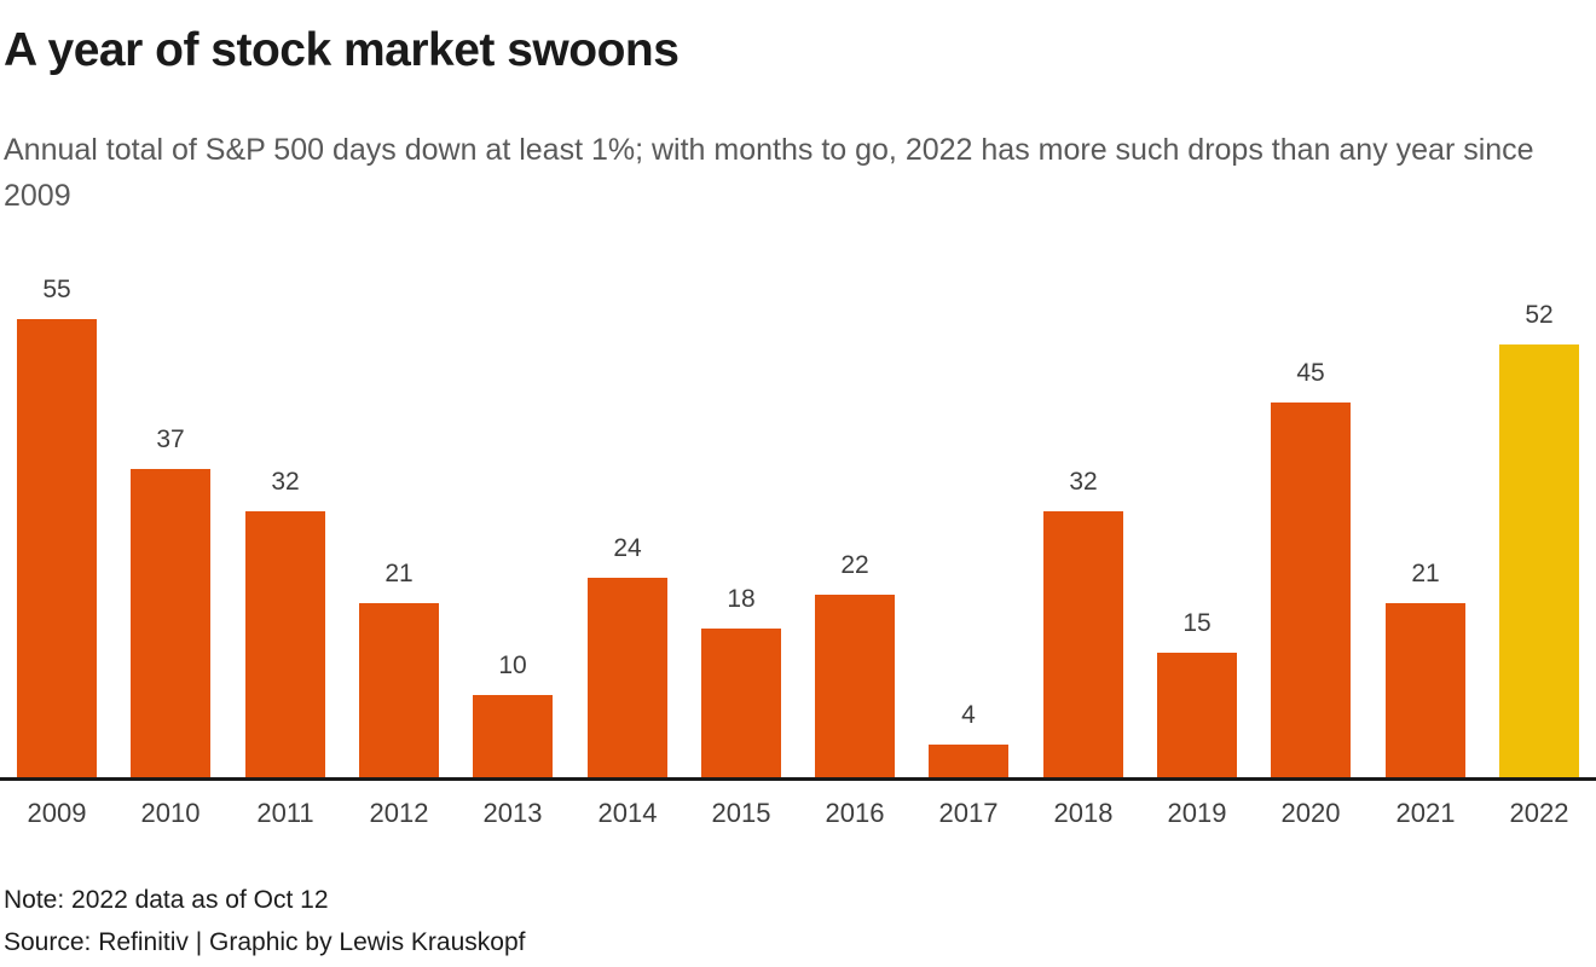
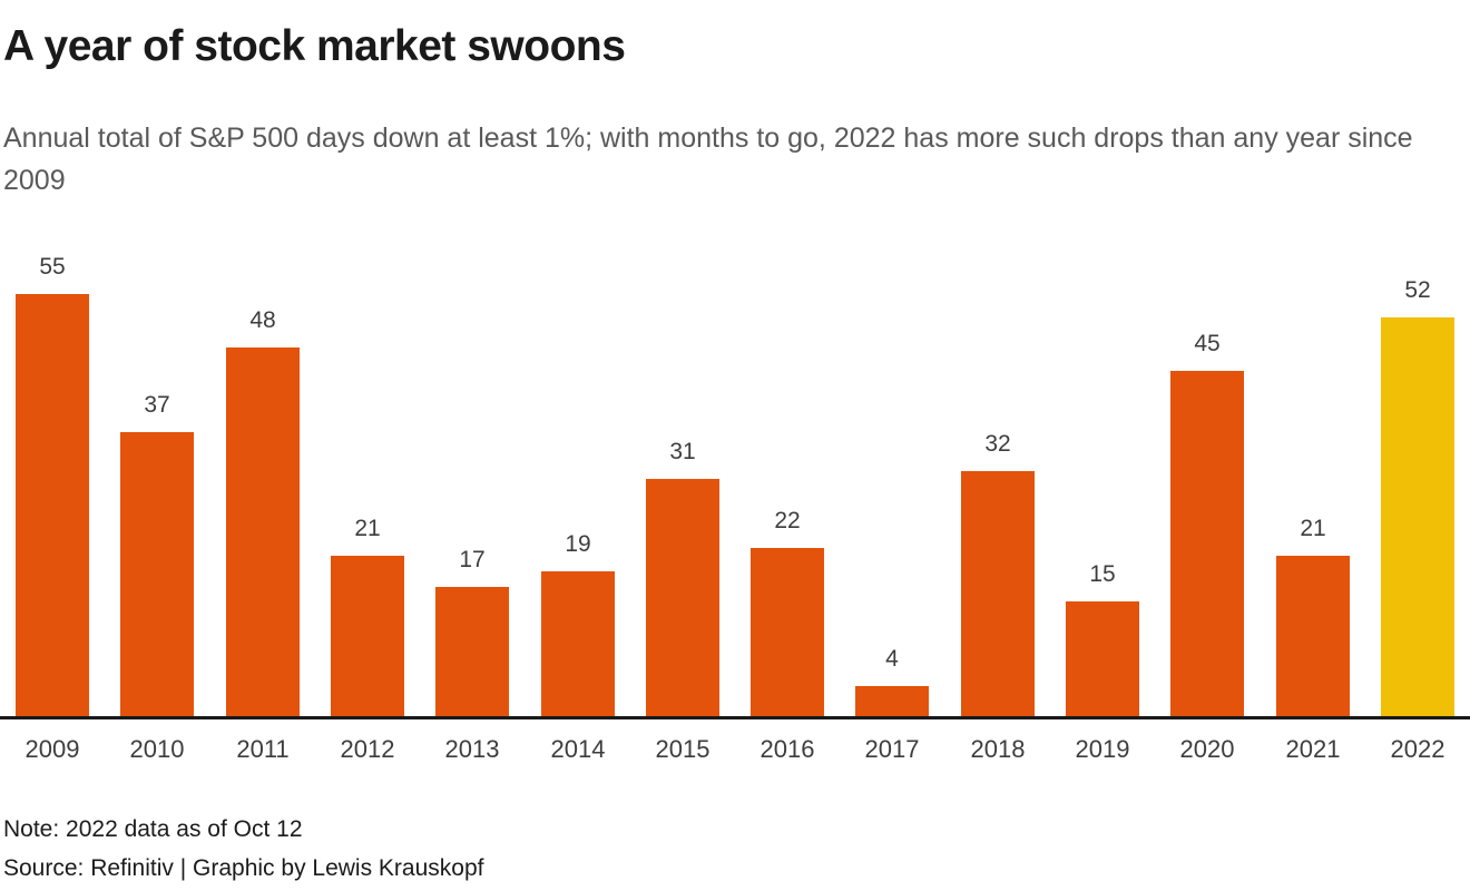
2011: 32 -> 48
2013: 10 -> 17
2014: 24 -> 19
2015: 18 -> 31
